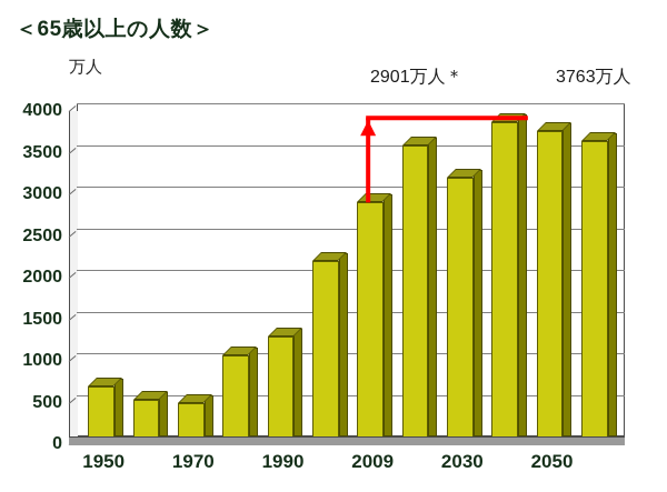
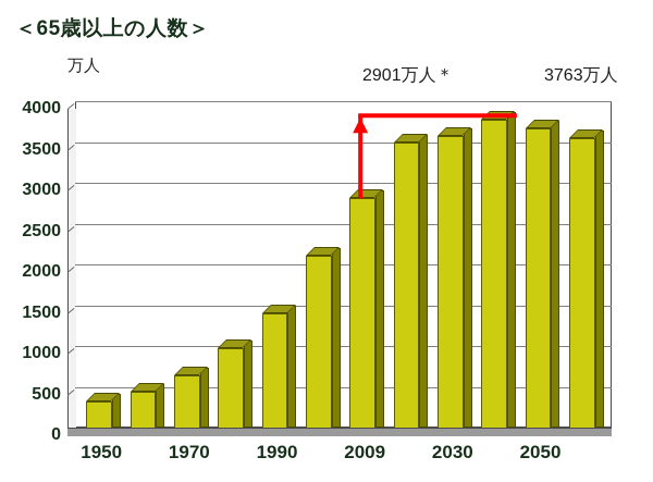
1950: 700 -> 400
1970: 500 -> 700
1990: 1300 -> 1500
2030: 3200 -> 3700
